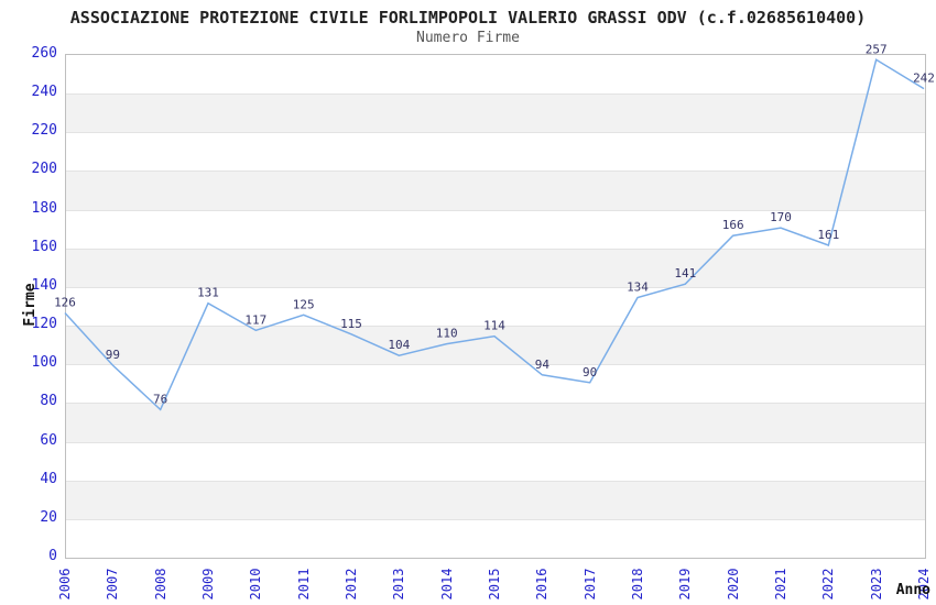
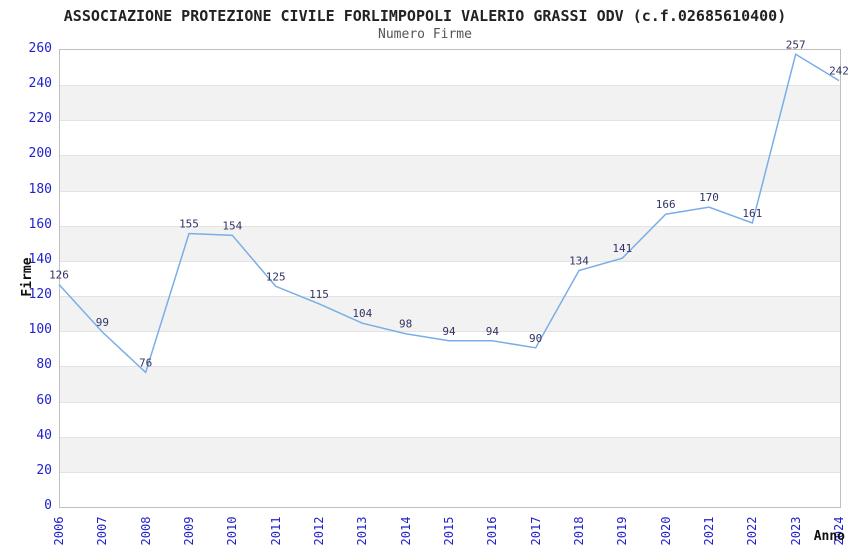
2009: 131 -> 155
2010: 117 -> 154
2014: 110 -> 98
2015: 114 -> 94
